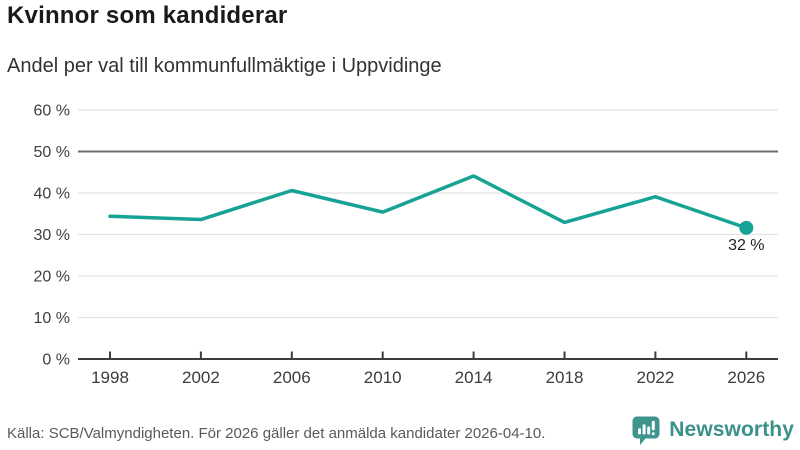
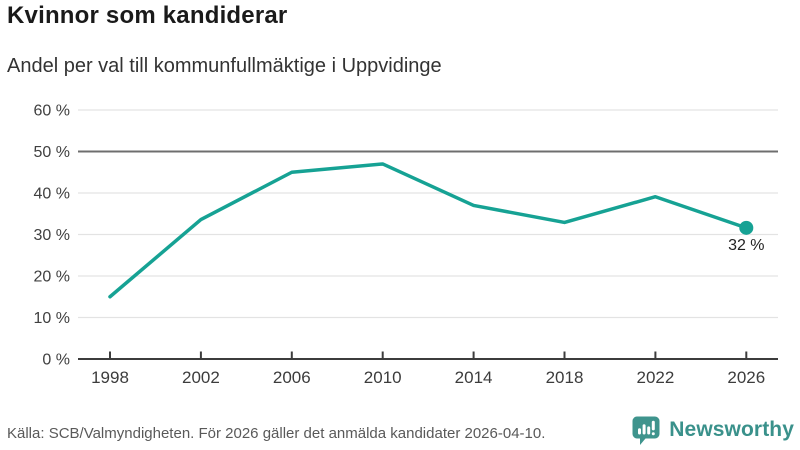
1998: 34% -> 15%
2006: 41% -> 45%
2010: 35% -> 47%
2014: 44% -> 37%
